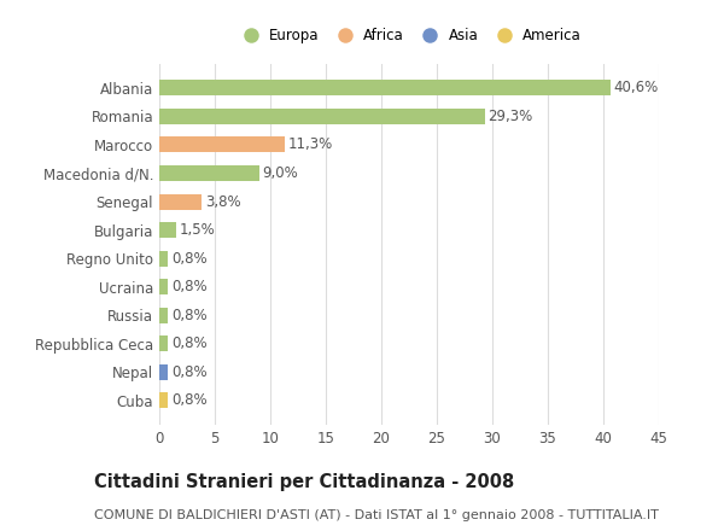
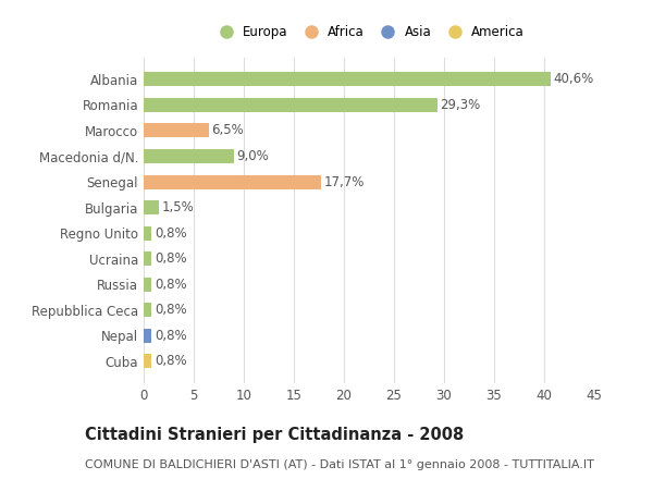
Marocco: 11,3% -> 6,5%
Senegal: 3,8% -> 17,7%
